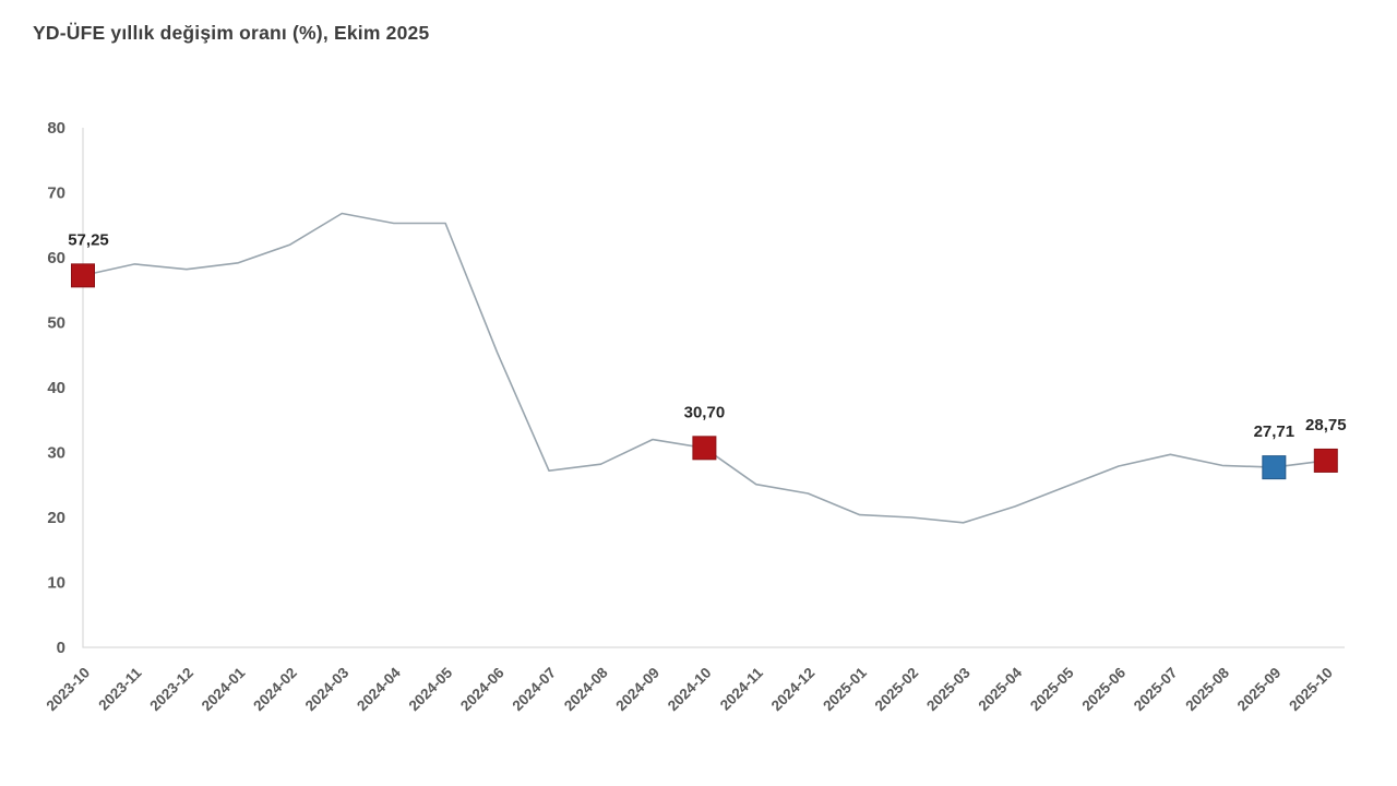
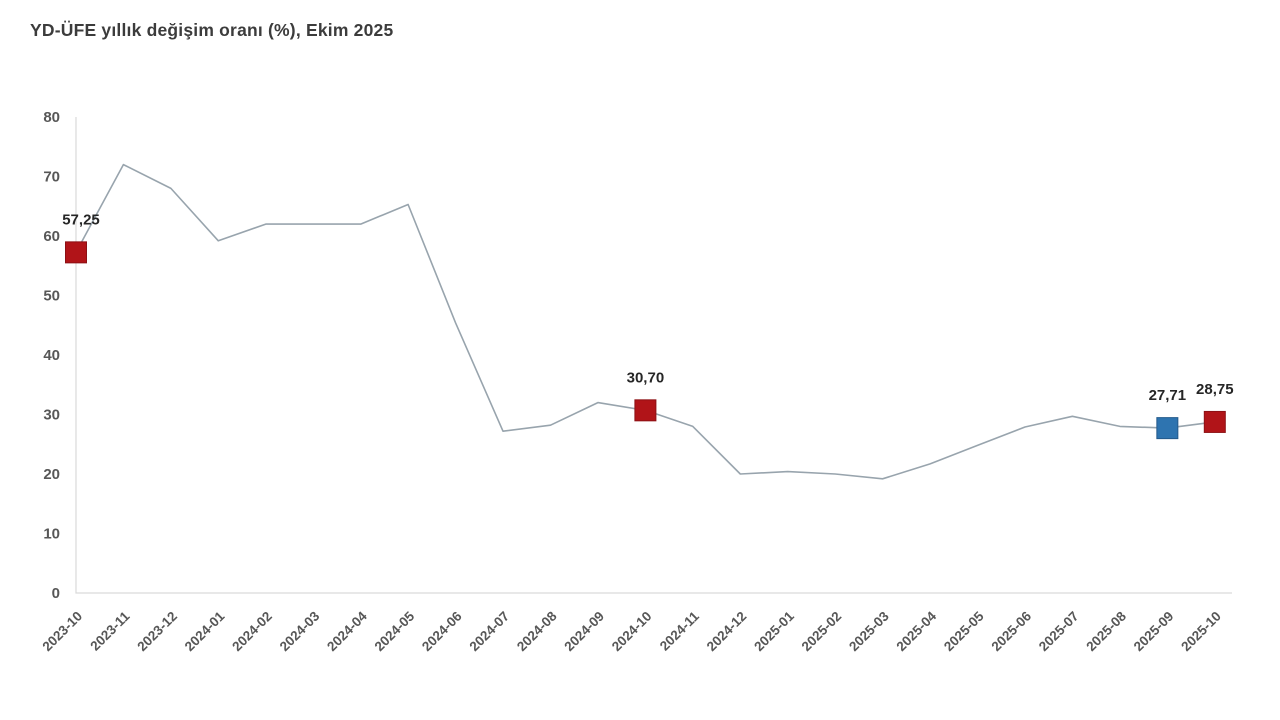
2023-11: 59 -> 72
2023-12: 58 -> 68
2024-03: 67 -> 62
2024-04: 65 -> 62
2024-11: 25 -> 28
2024-12: 24 -> 20
